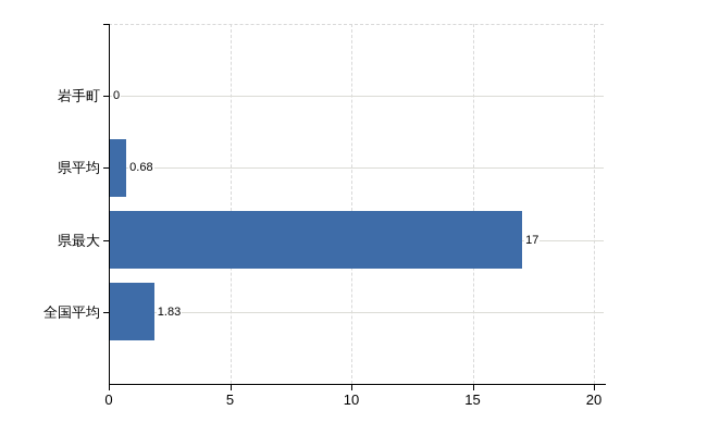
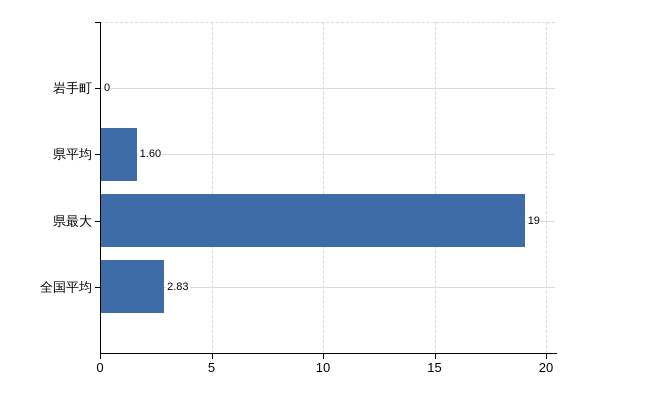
県平均: 0.68 -> 1.60
県最大: 17 -> 19
全国平均: 1.83 -> 2.83
